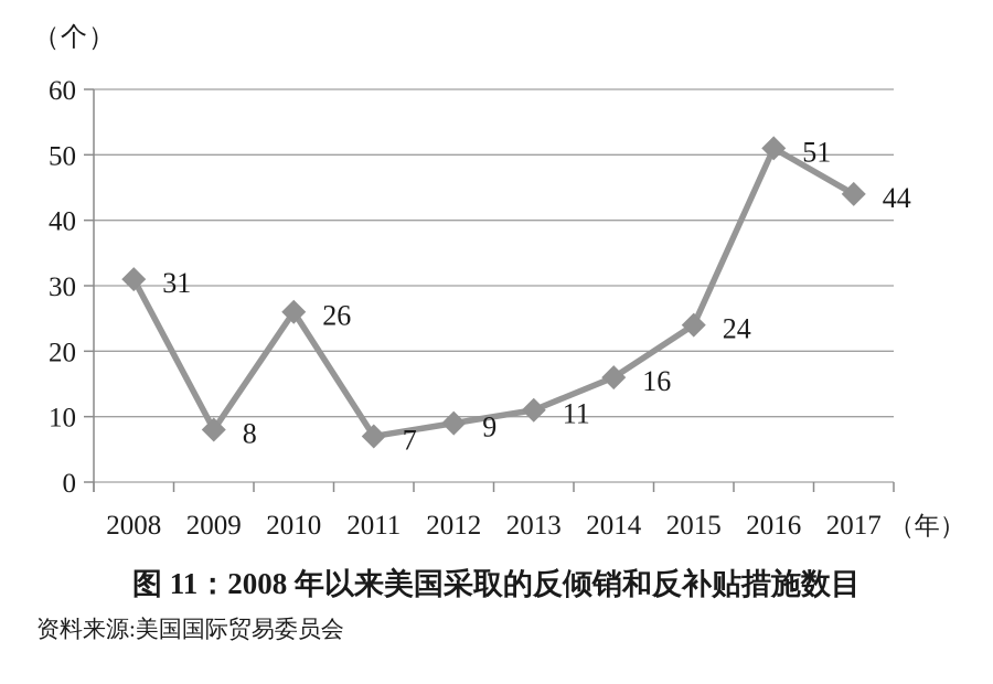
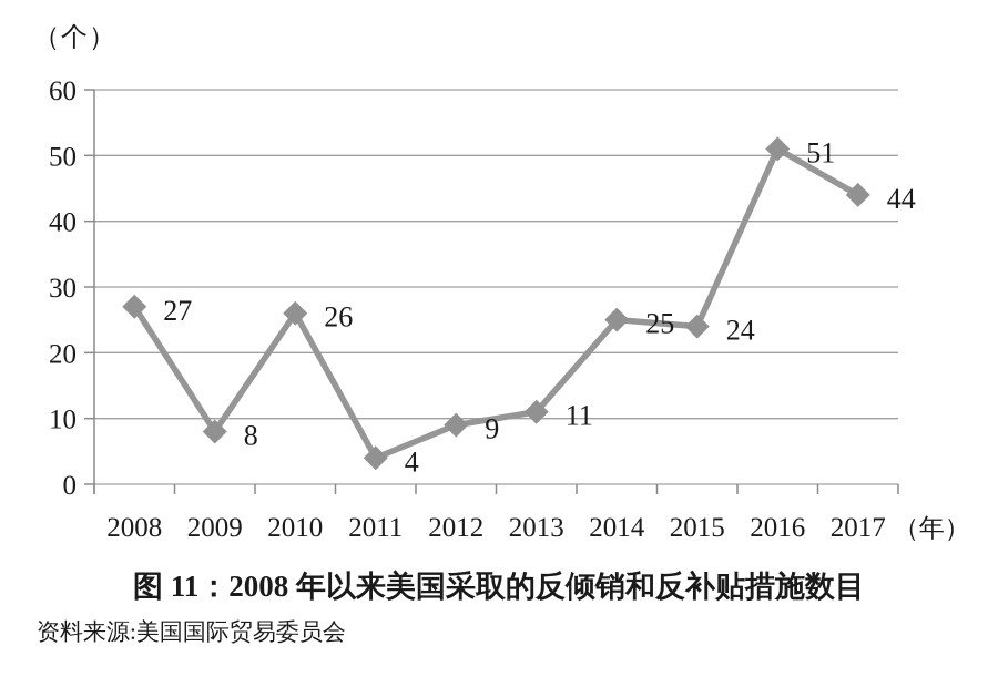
2008: 31 -> 27
2011: 7 -> 4
2014: 16 -> 25
